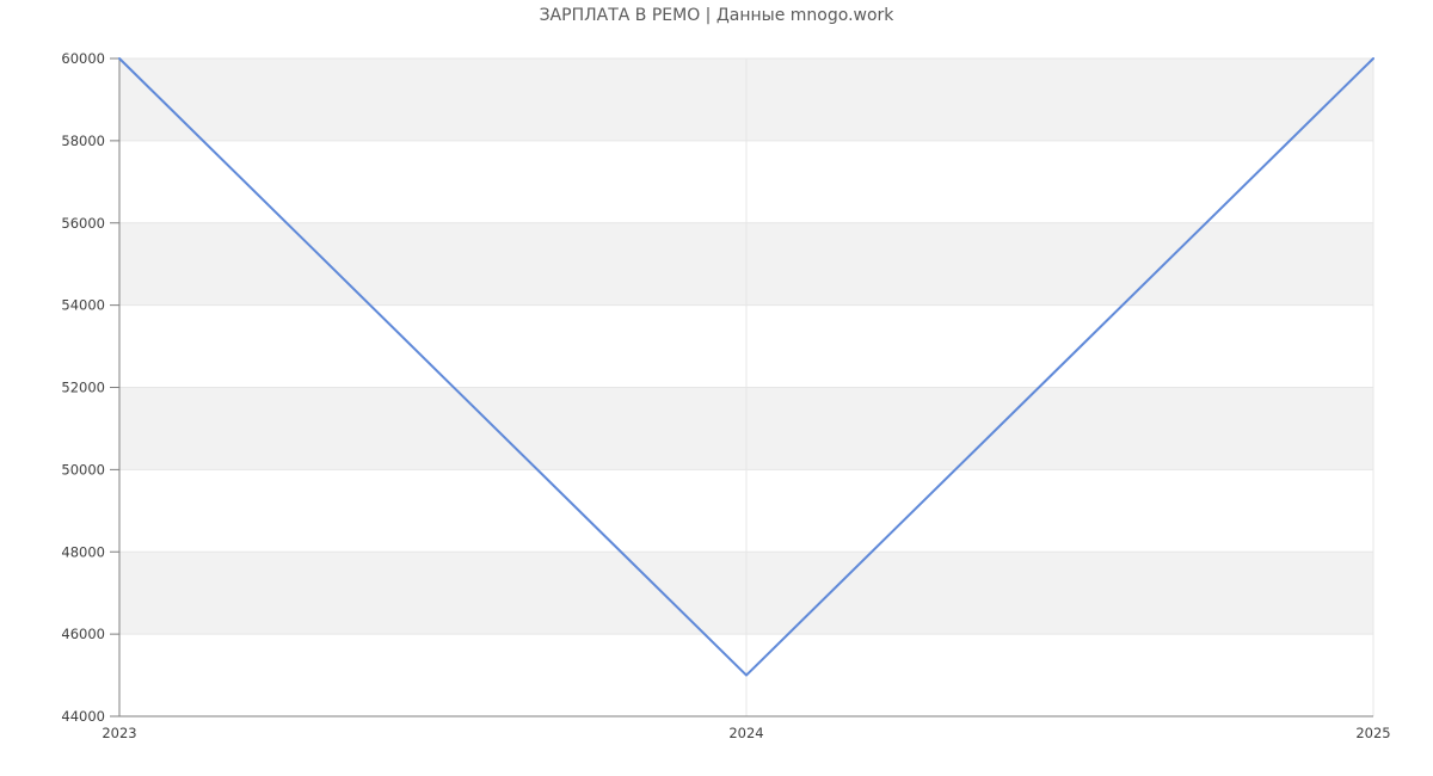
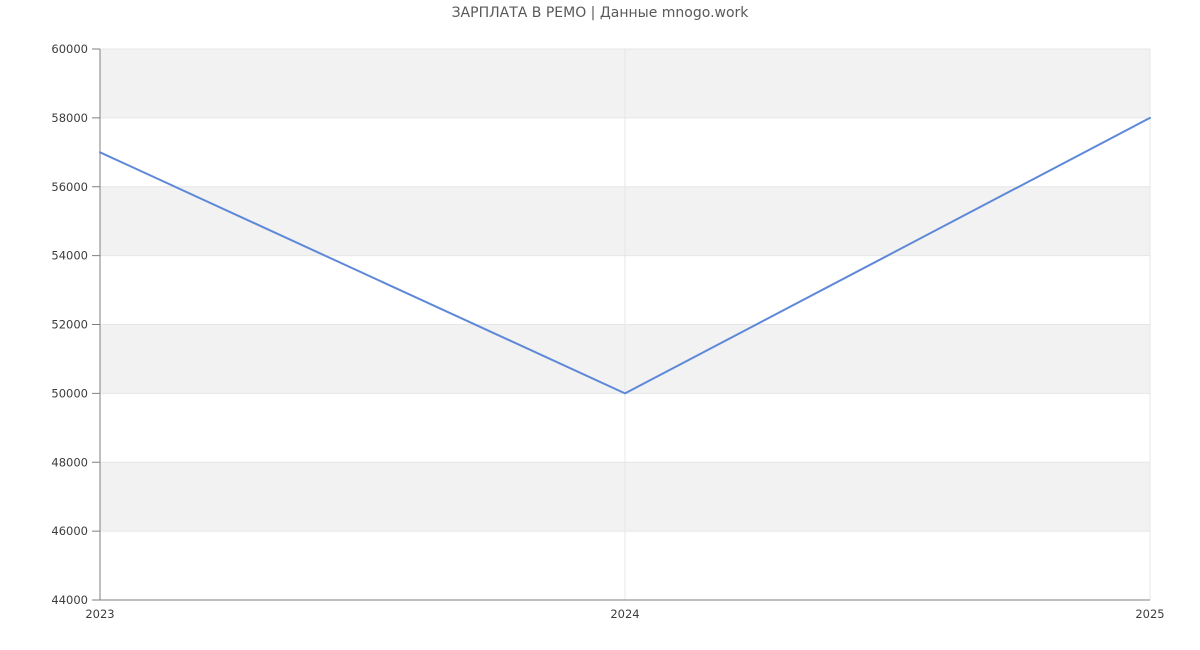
2023: 60000 -> 57000
2024: 45000 -> 50000
2025: 60000 -> 58000
